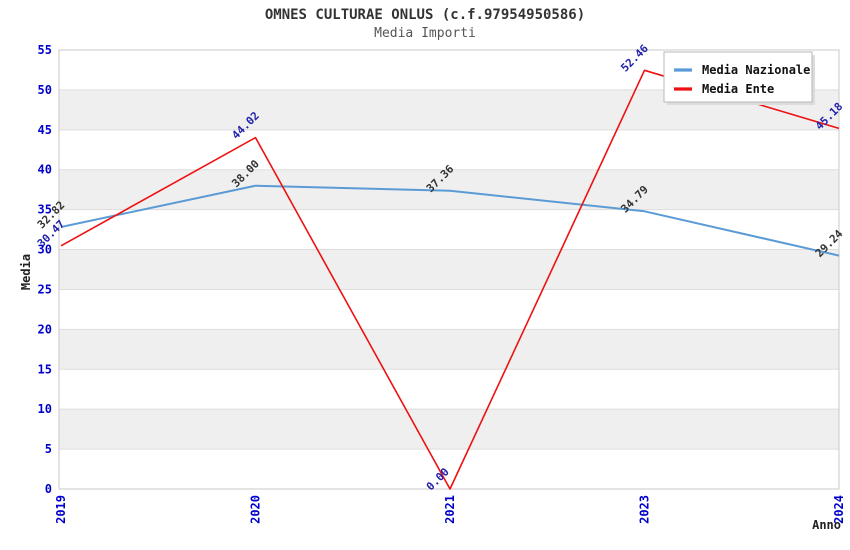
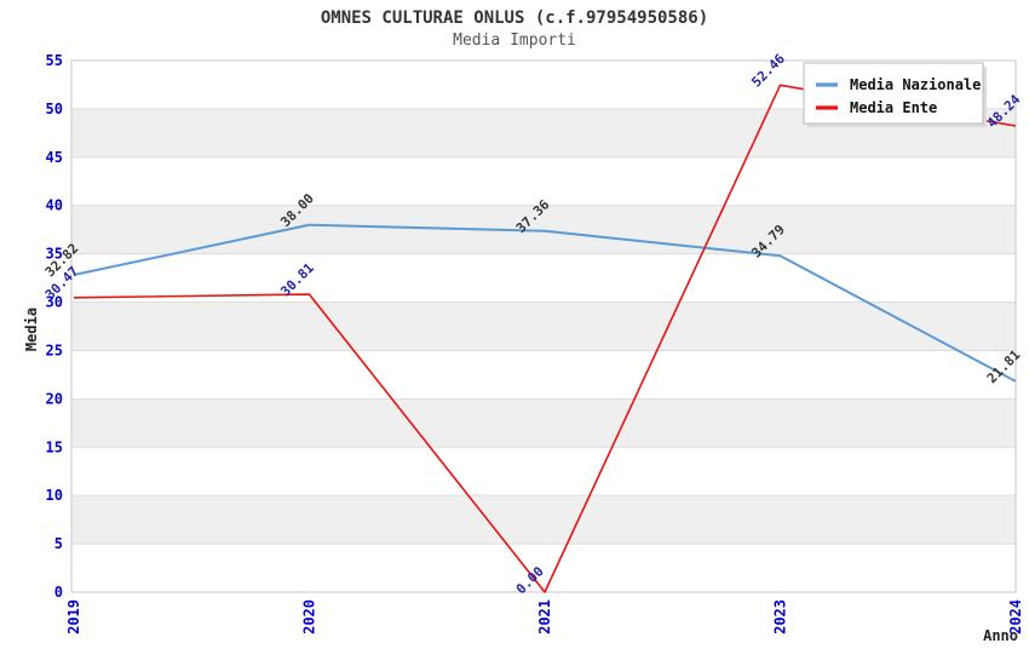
Media Ente/2020: 44.02 -> 30.81
Media Nazionale/2024: 29.24 -> 21.81
Media Ente/2024: 45.18 -> 48.24
